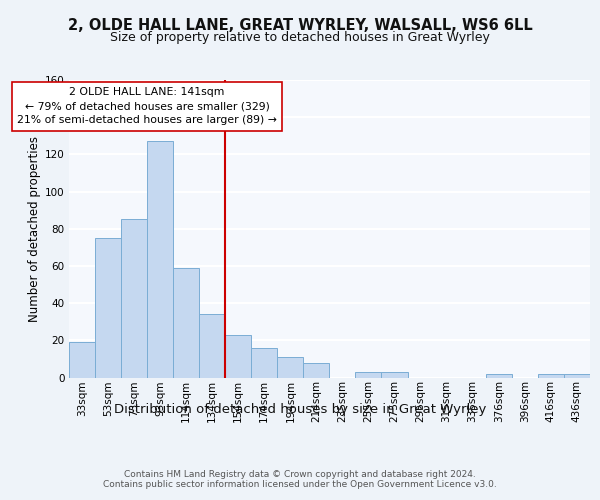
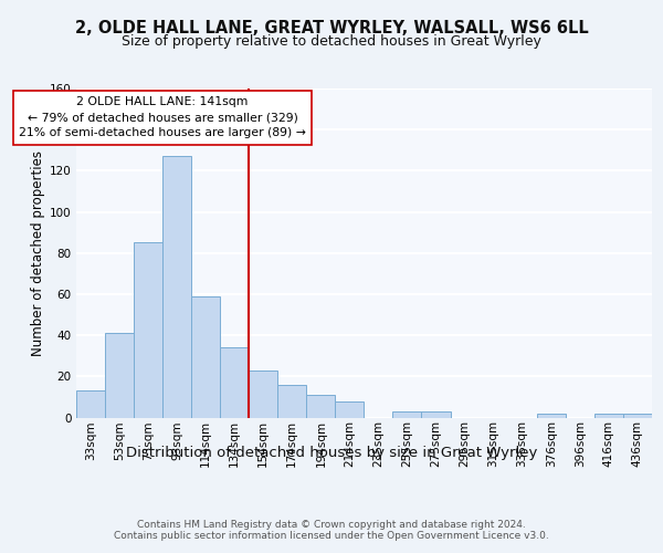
33sqm: 19 -> 13
53sqm: 75 -> 41
